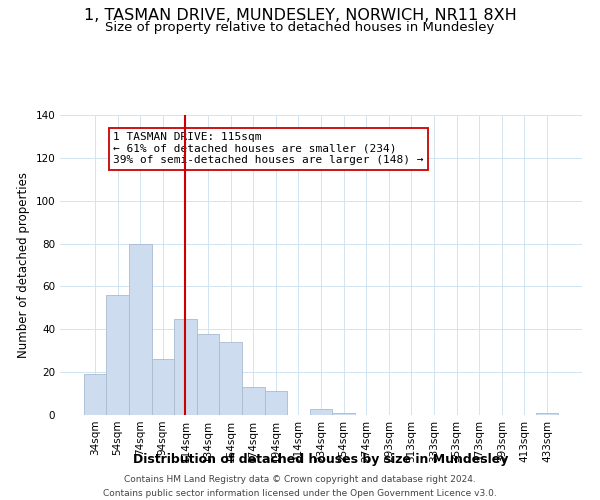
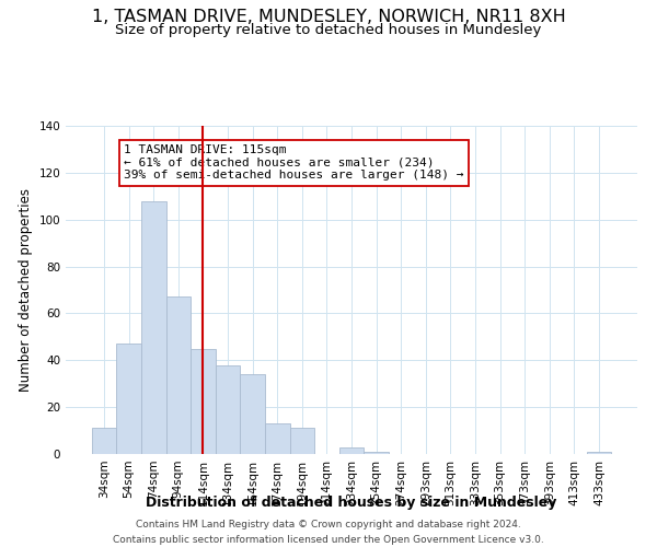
34sqm: 19 -> 11
54sqm: 56 -> 47
74sqm: 80 -> 108
94sqm: 26 -> 67
